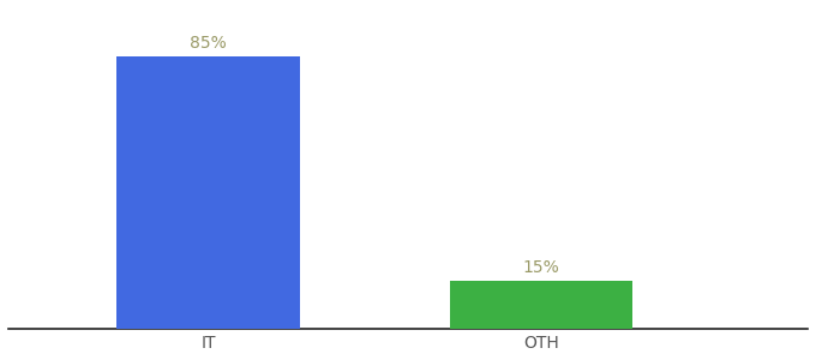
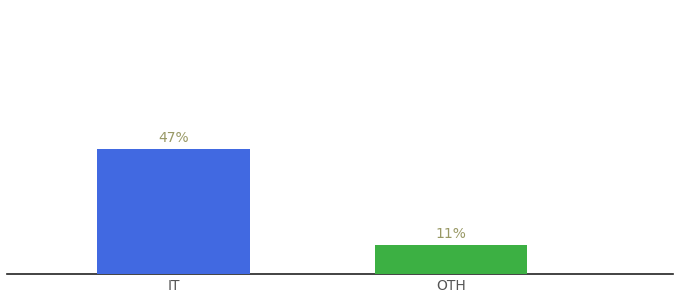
IT: 85% -> 47%
OTH: 15% -> 11%
